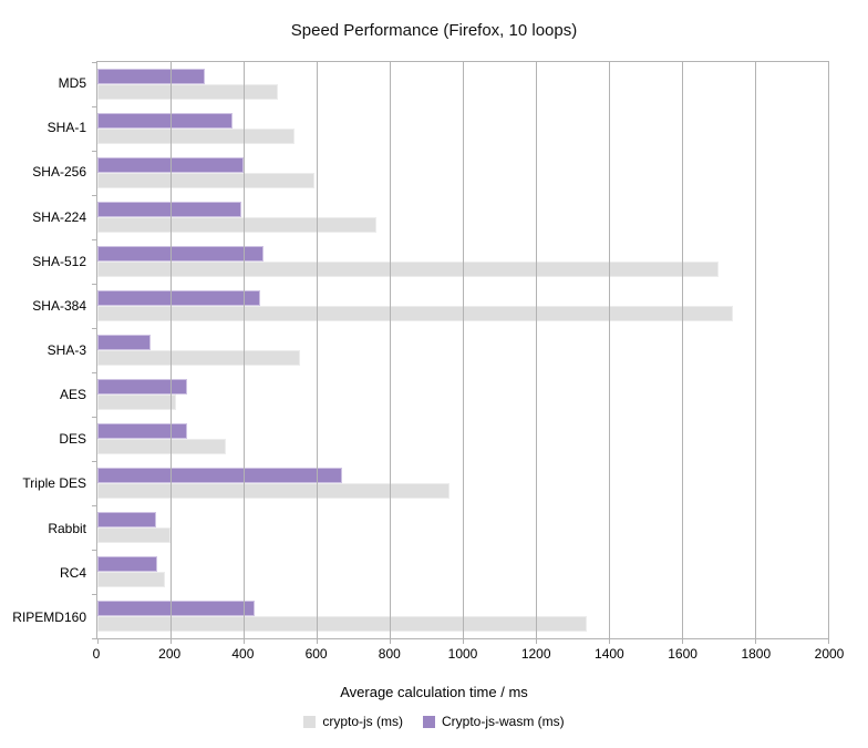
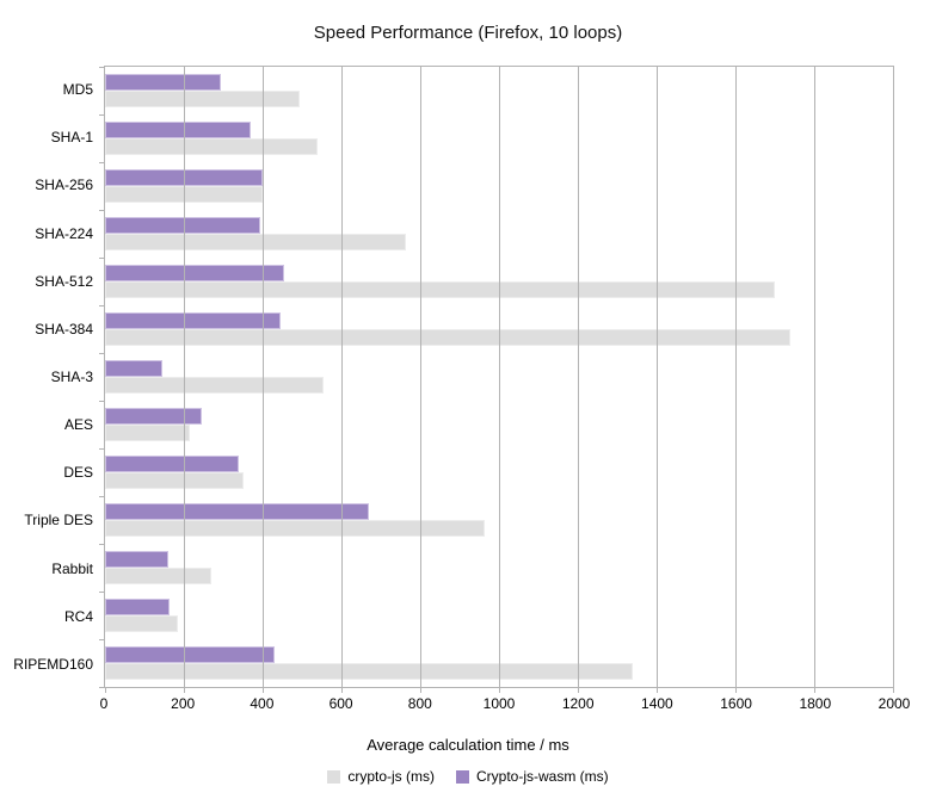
crypto-js (ms)/SHA-256: 600 -> 400
Crypto-js-wasm (ms)/DES: 240 -> 340
crypto-js (ms)/Rabbit: 200 -> 270
